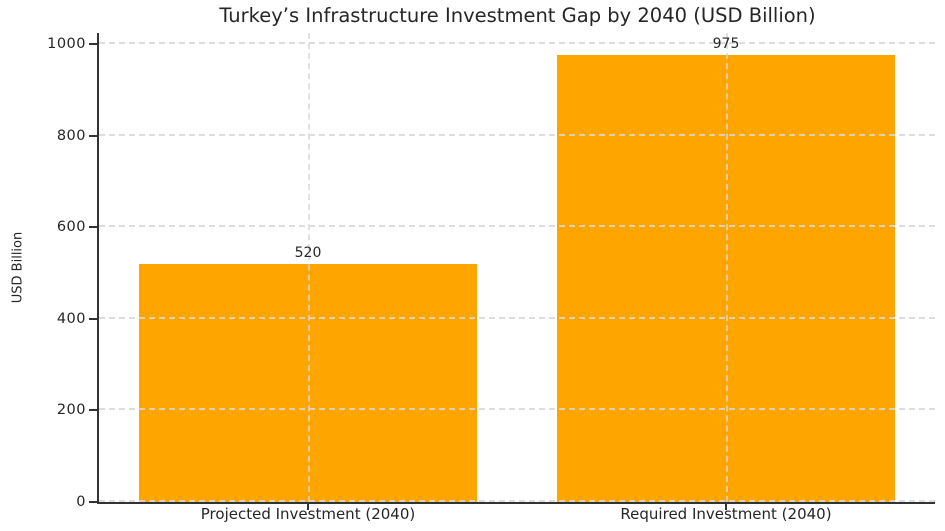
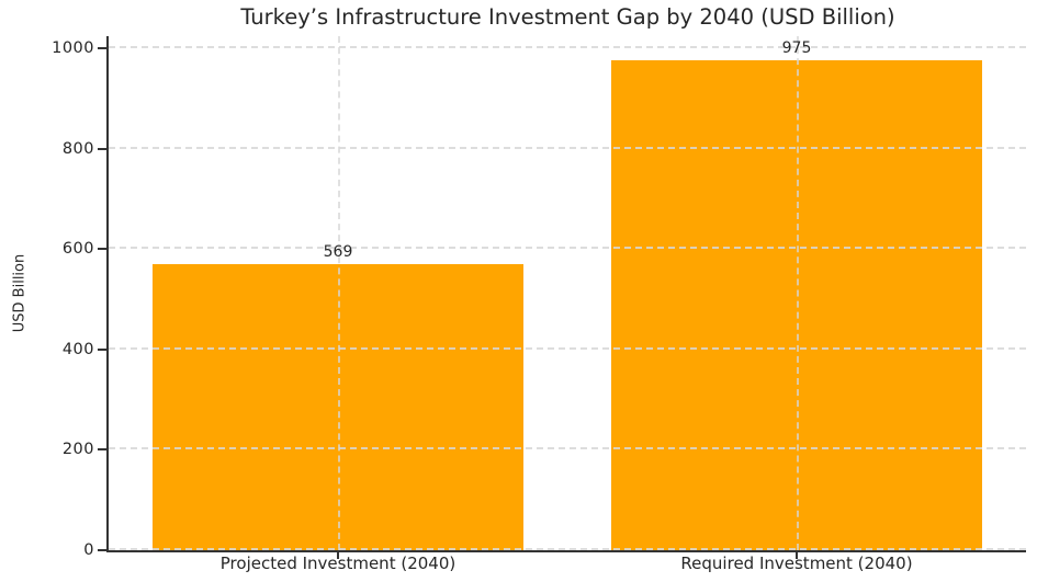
Projected Investment (2040): 520 -> 569
